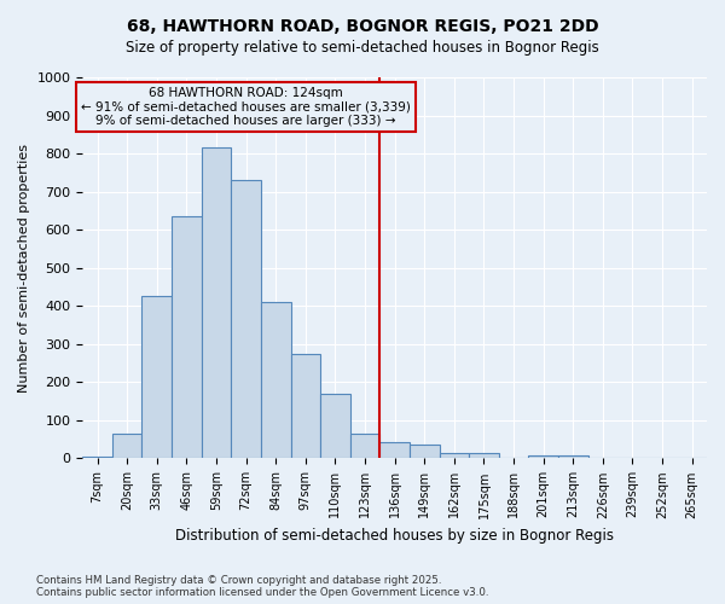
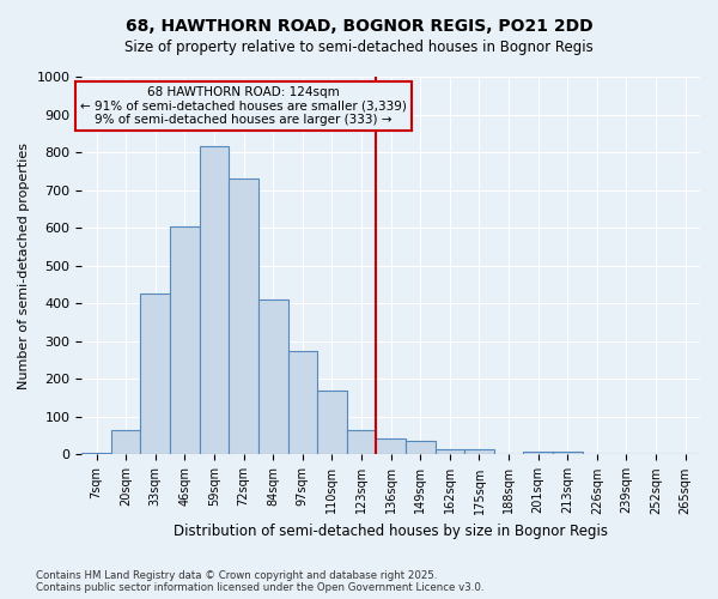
46sqm: 635 -> 605
